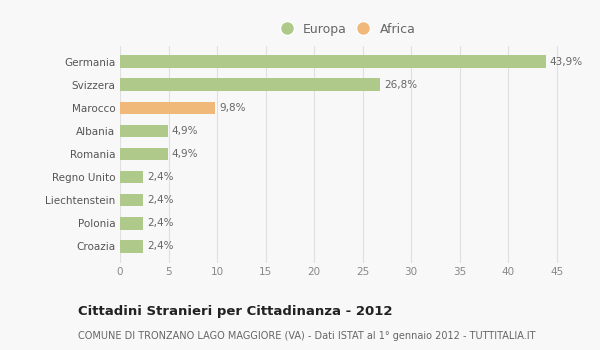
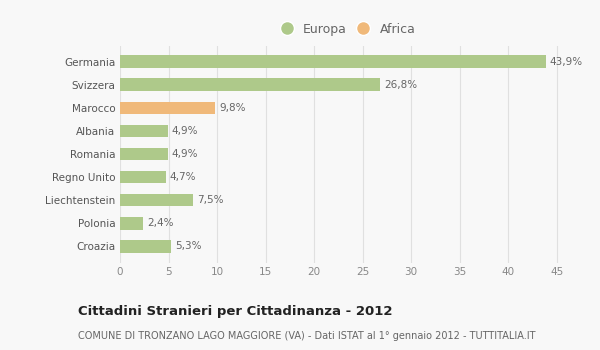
Regno Unito: 2,4% -> 4,7%
Liechtenstein: 2,4% -> 7,5%
Croazia: 2,4% -> 5,3%
